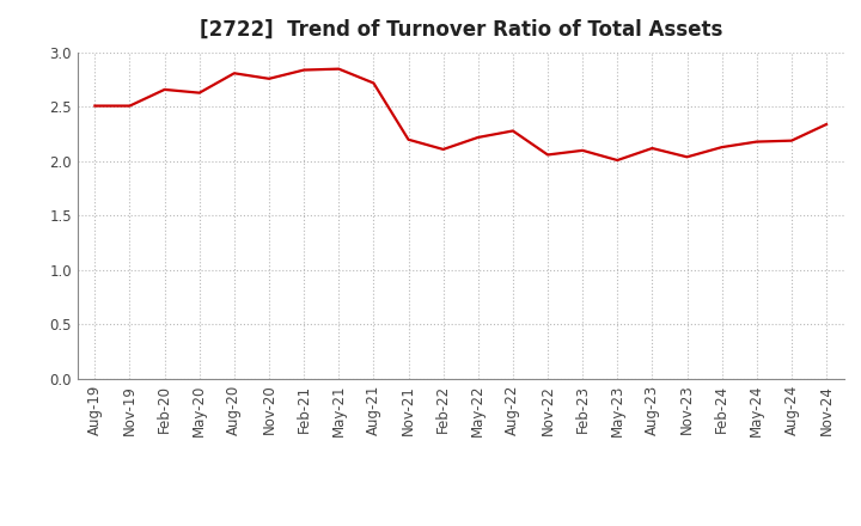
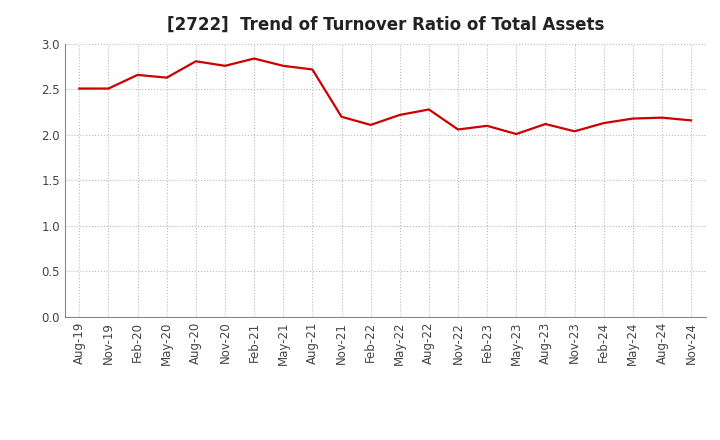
May-21: 2.85 -> 2.76
Nov-24: 2.34 -> 2.16
